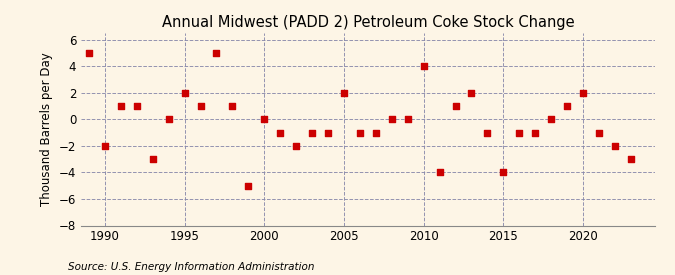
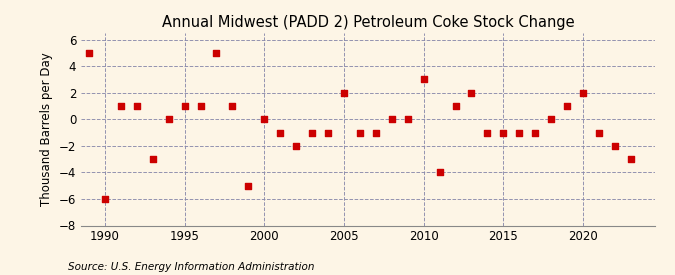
1990: -2 -> -6
1995: 2 -> 1
2010: 4 -> 3
2015: -4 -> -1
